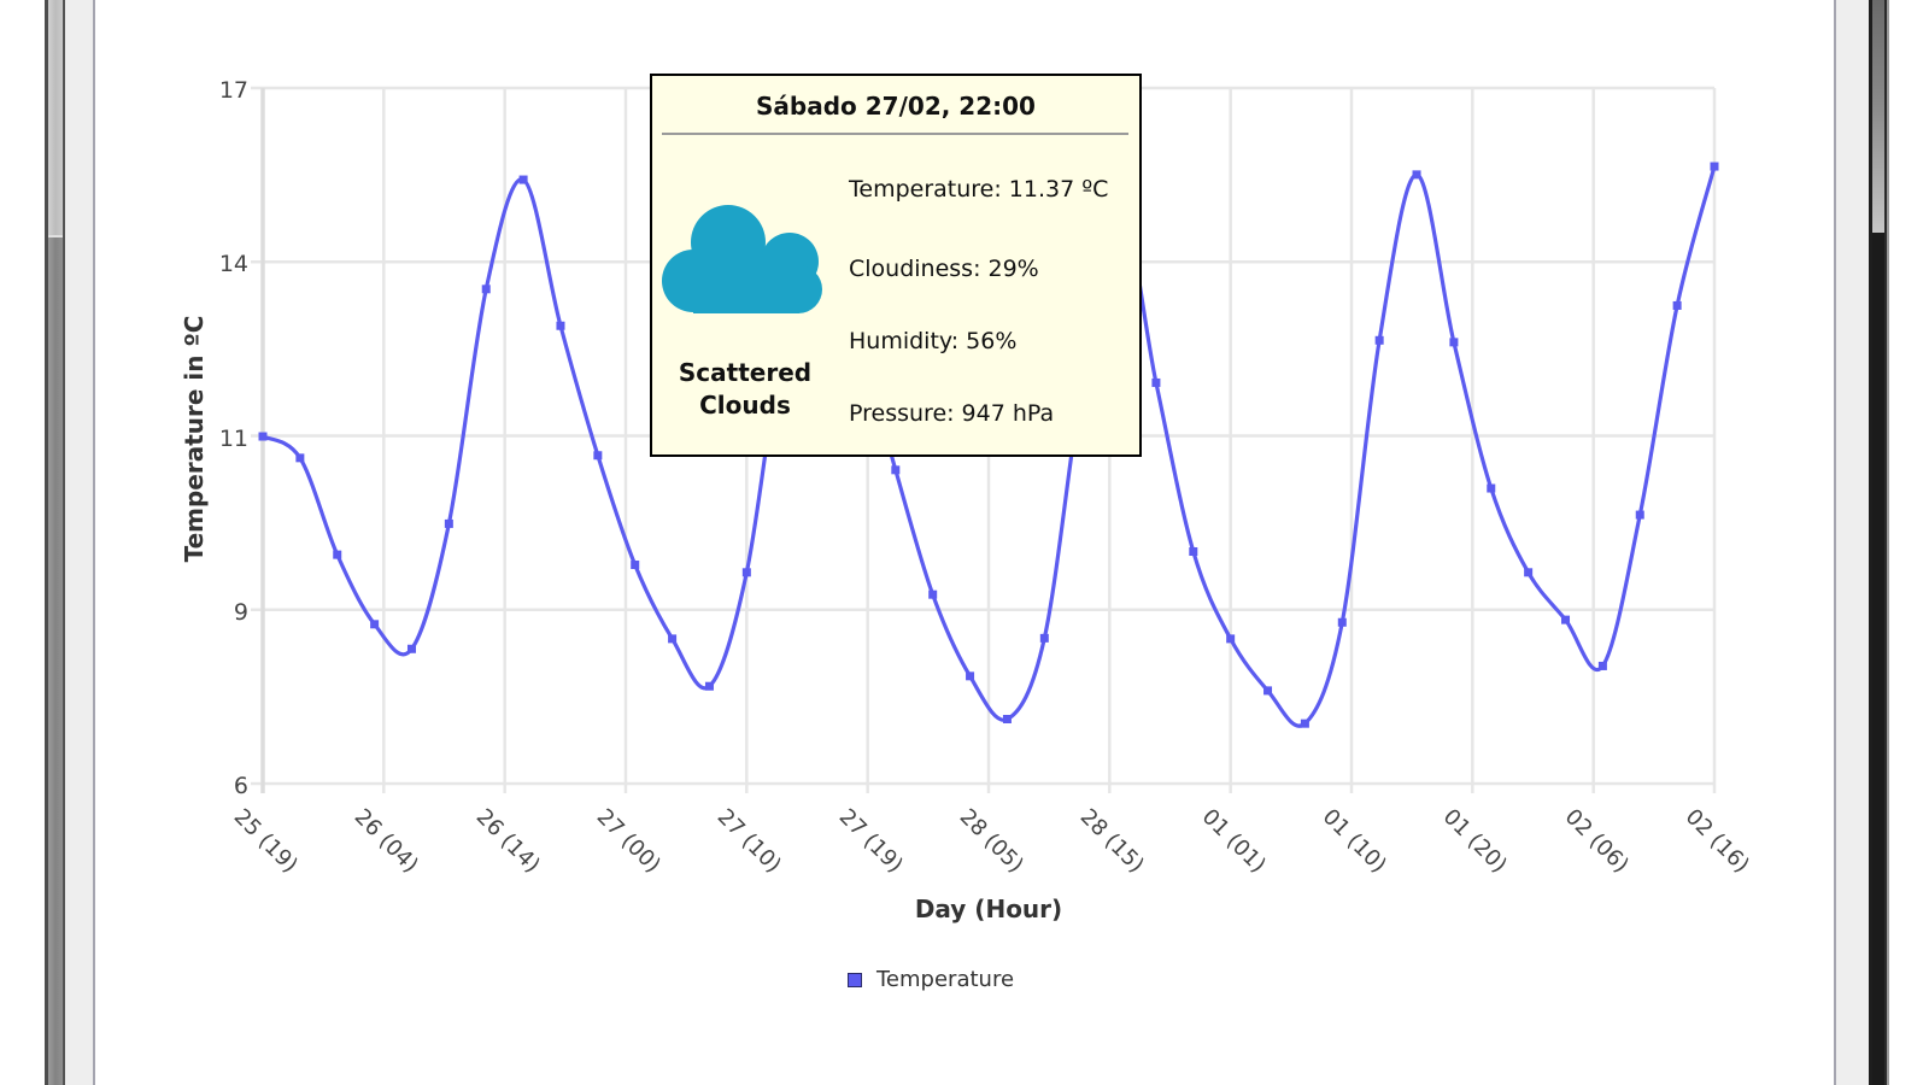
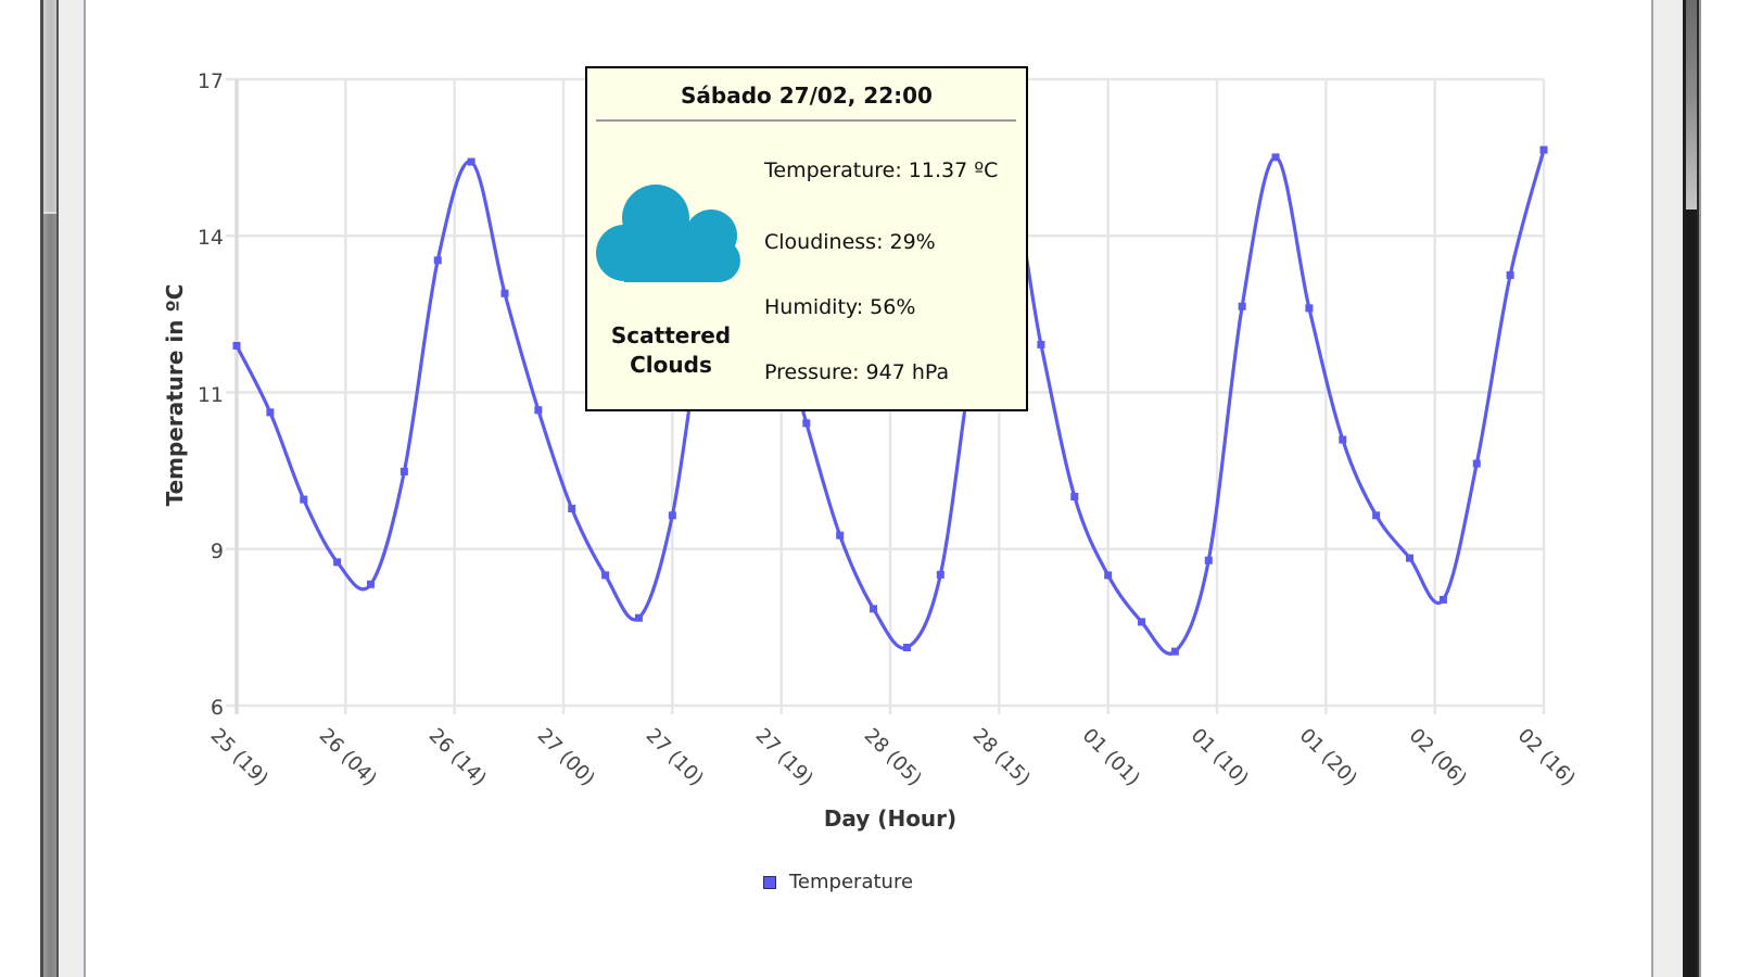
25 (19): 11.9 -> 12.7
